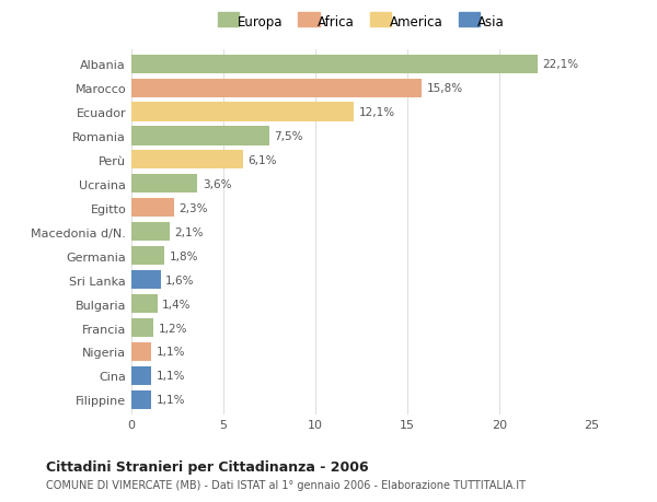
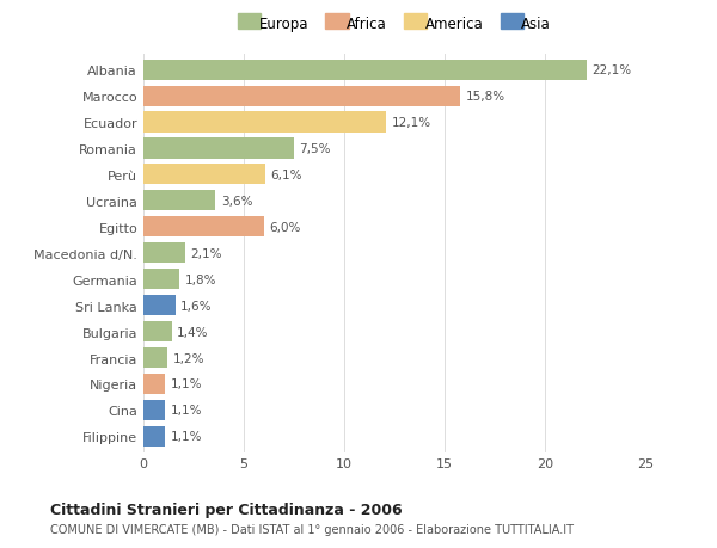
Egitto: 2,3% -> 6,0%
